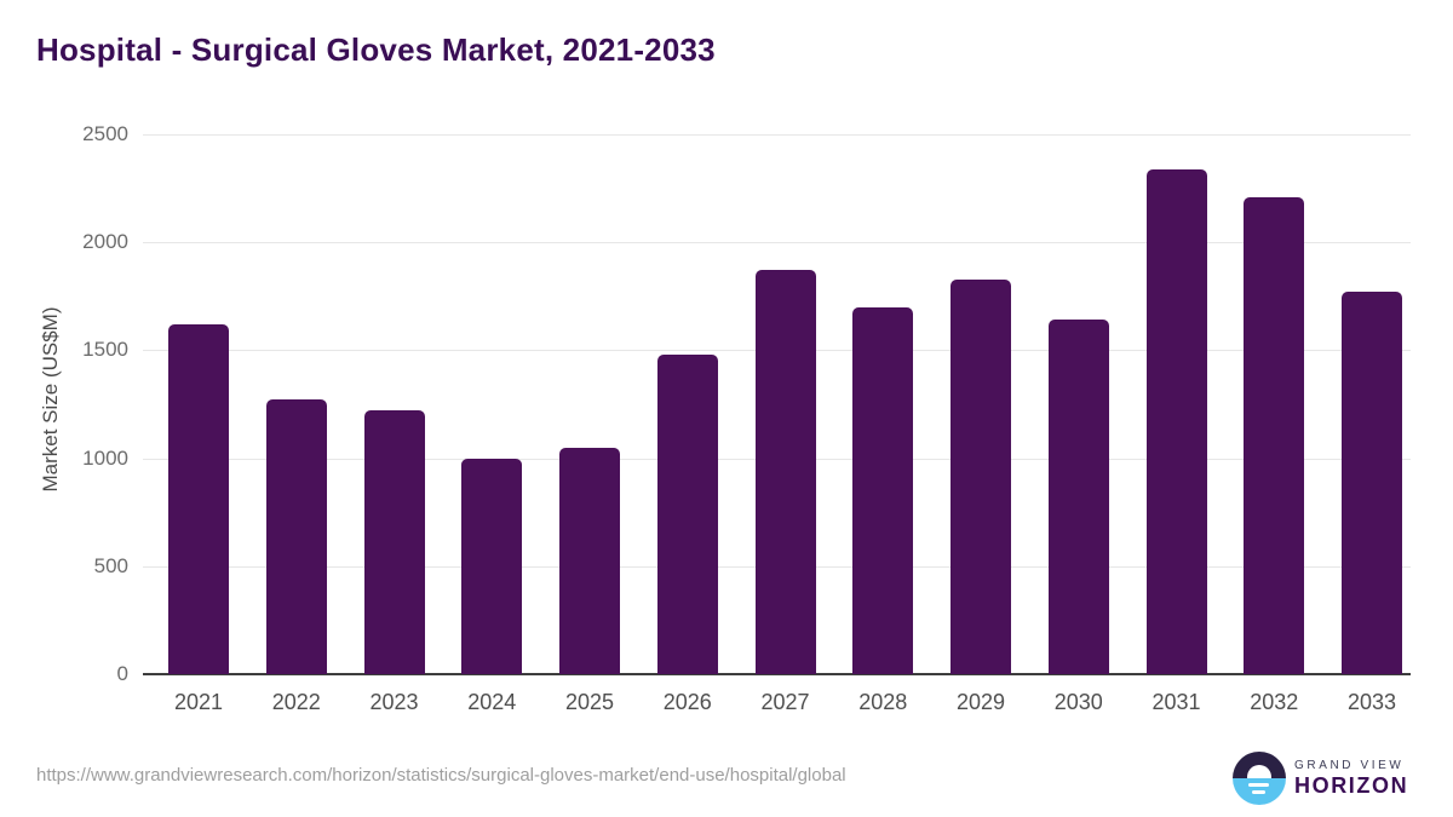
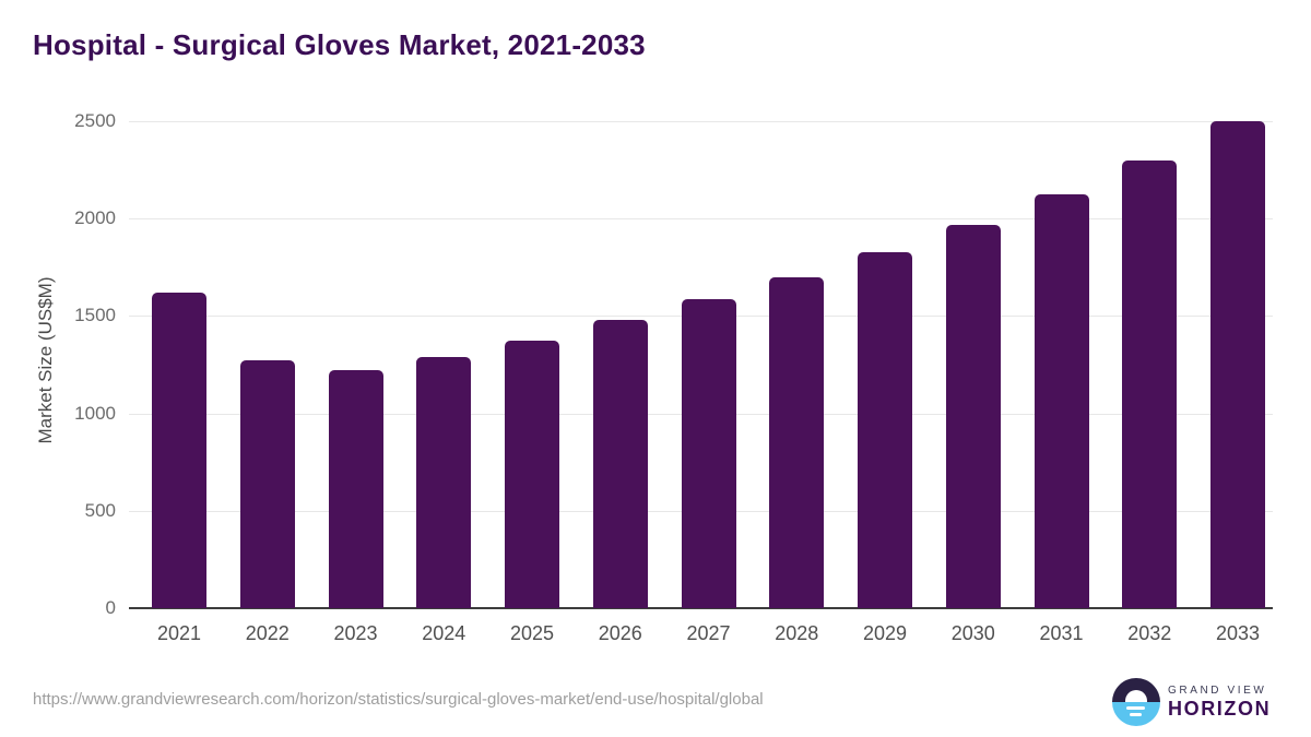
2024: 1000 -> 1290
2025: 1050 -> 1380
2027: 1870 -> 1580
2030: 1640 -> 1970
2031: 2340 -> 2120
2032: 2210 -> 2300
2033: 1770 -> 2500
